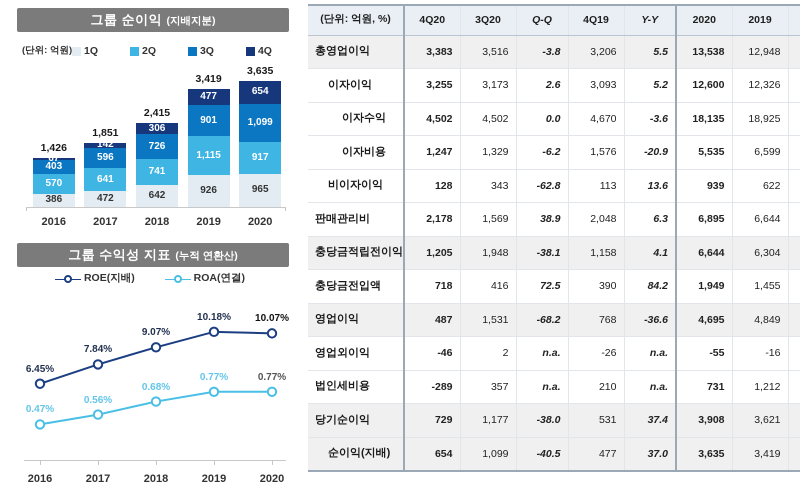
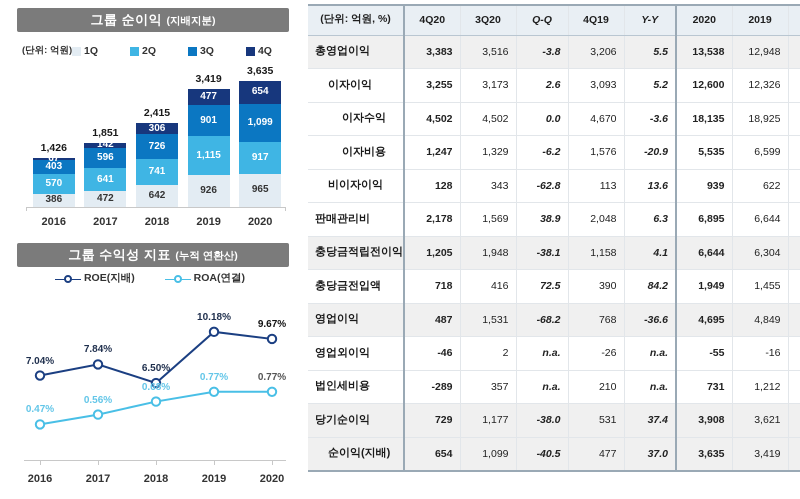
그룹 수익성 지표 (누적 연환산)/ROE(지배)/2016: 6.45% -> 7.04%
그룹 수익성 지표 (누적 연환산)/ROE(지배)/2018: 9.07% -> 6.50%
그룹 수익성 지표 (누적 연환산)/ROE(지배)/2020: 10.07% -> 9.67%
